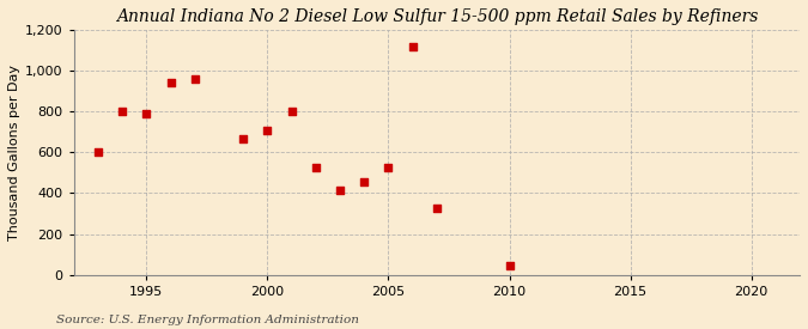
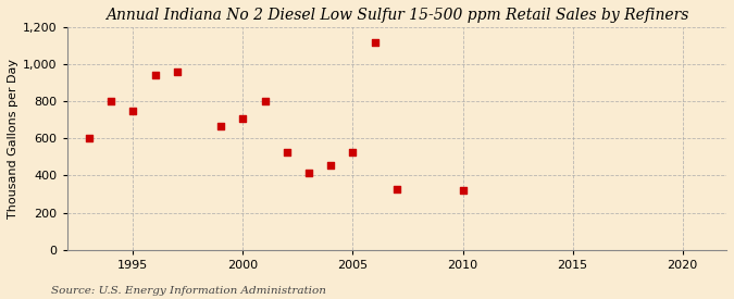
1995: 790 -> 750
2010: 40 -> 320
